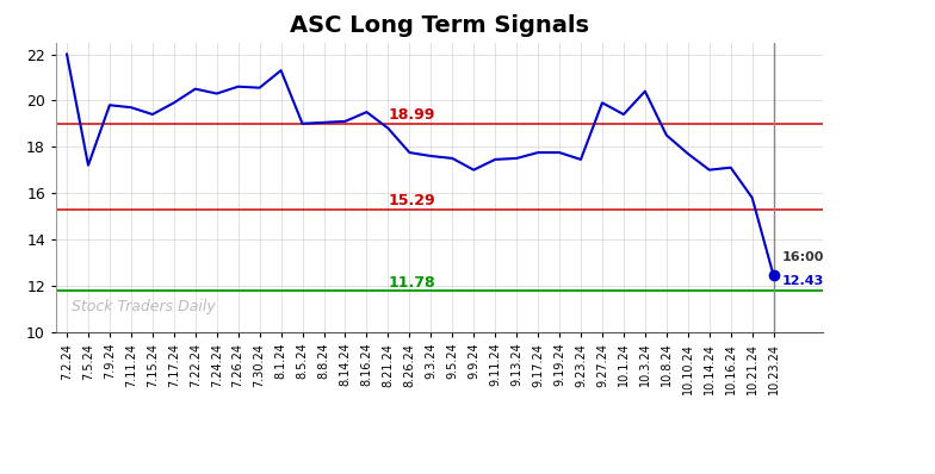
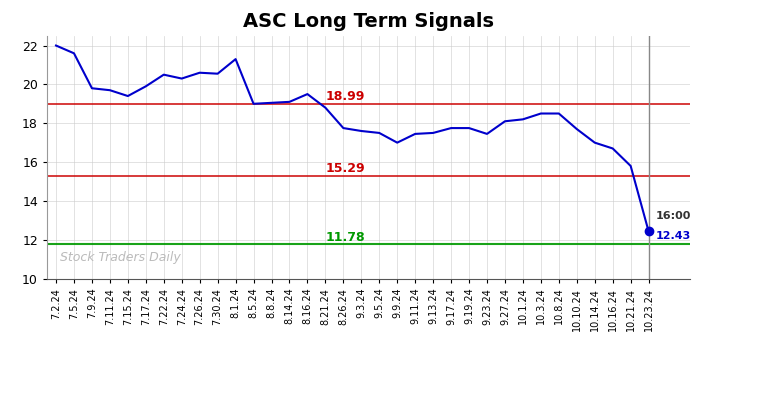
7.5.24: 17.2 -> 21.6
9.27.24: 19.9 -> 18.1
10.1.24: 19.4 -> 18.2
10.3.24: 20.4 -> 18.5
10.16.24: 17.1 -> 16.7
